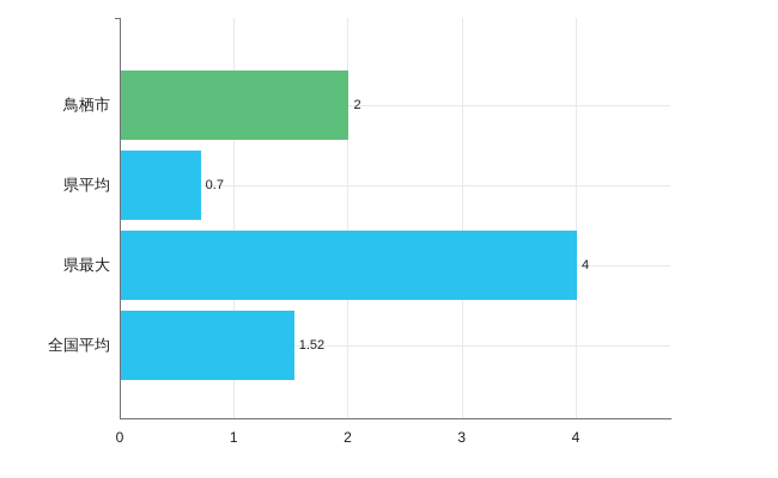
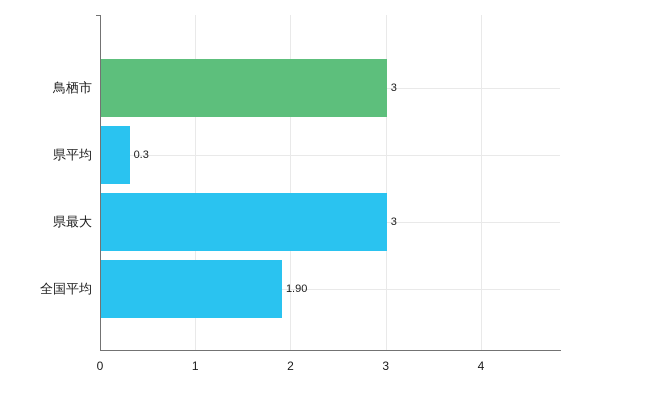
鳥栖市: 2 -> 3
県平均: 0.7 -> 0.3
県最大: 4 -> 3
全国平均: 1.52 -> 1.90
